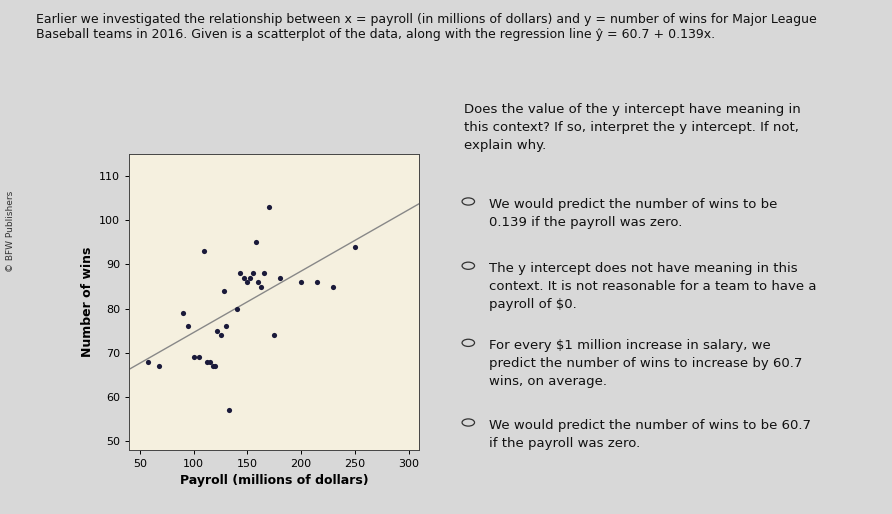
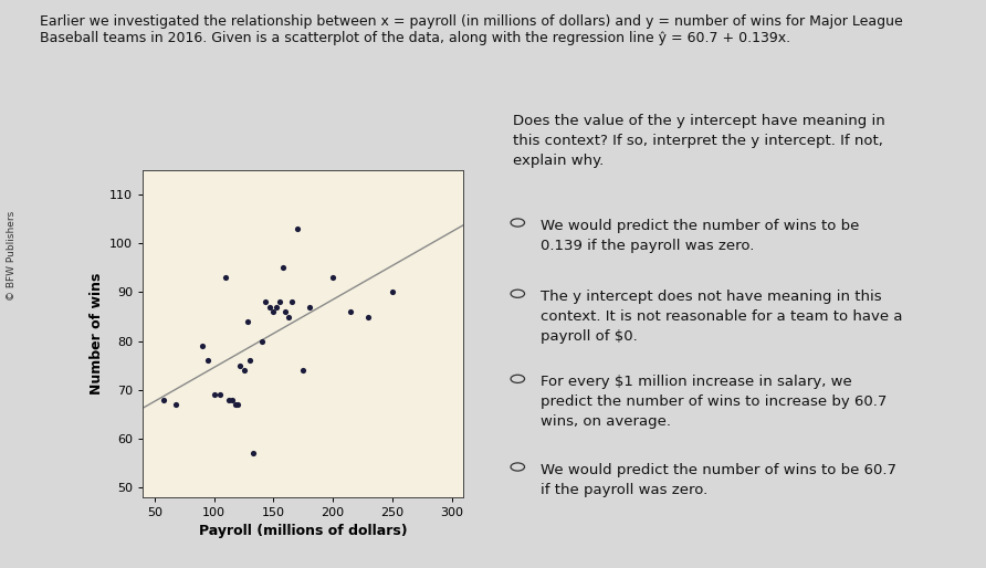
200: 86 -> 93
250: 94 -> 90
